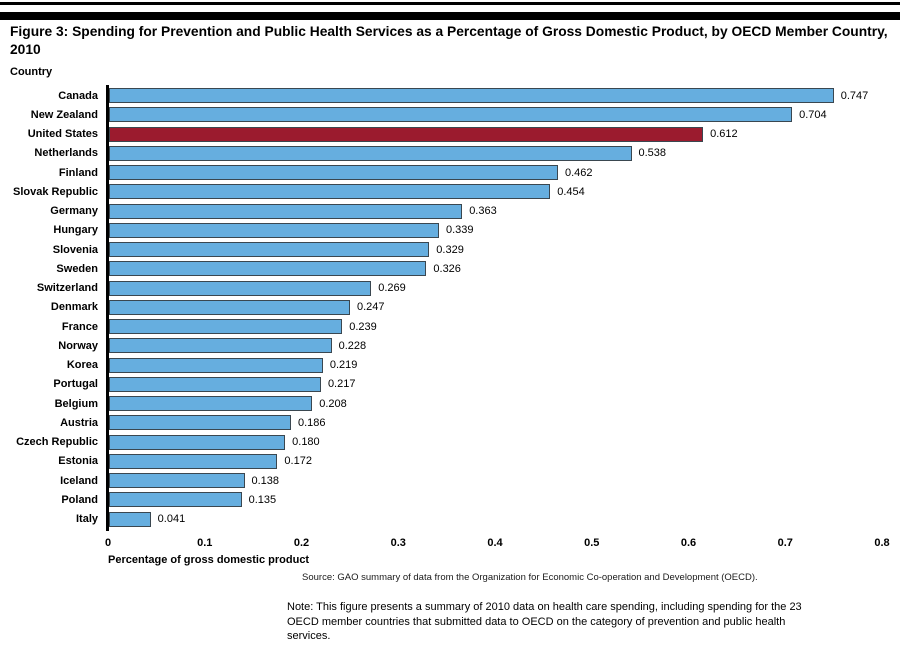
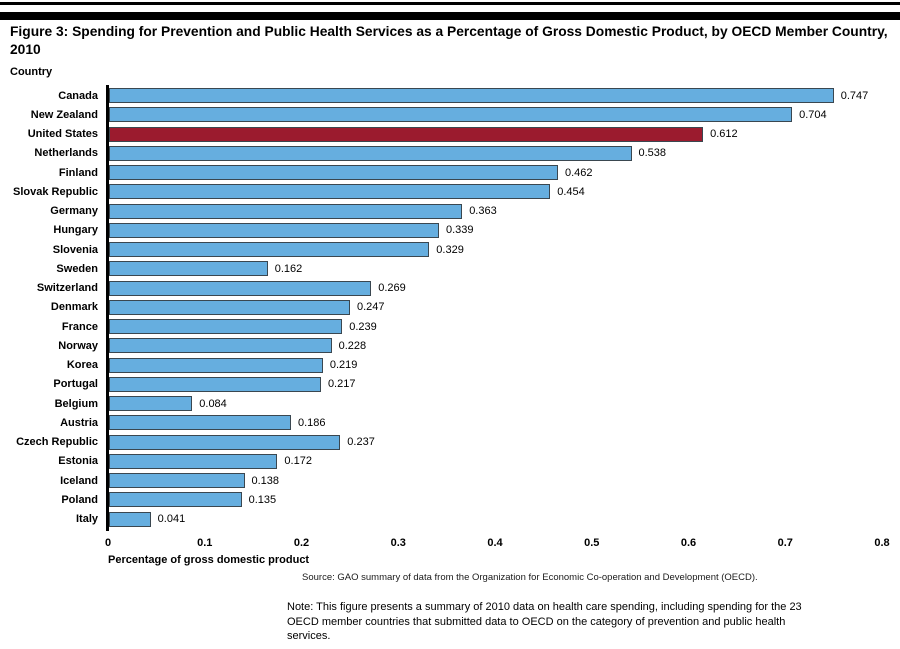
Sweden: 0.326 -> 0.162
Belgium: 0.208 -> 0.084
Czech Republic: 0.180 -> 0.237
